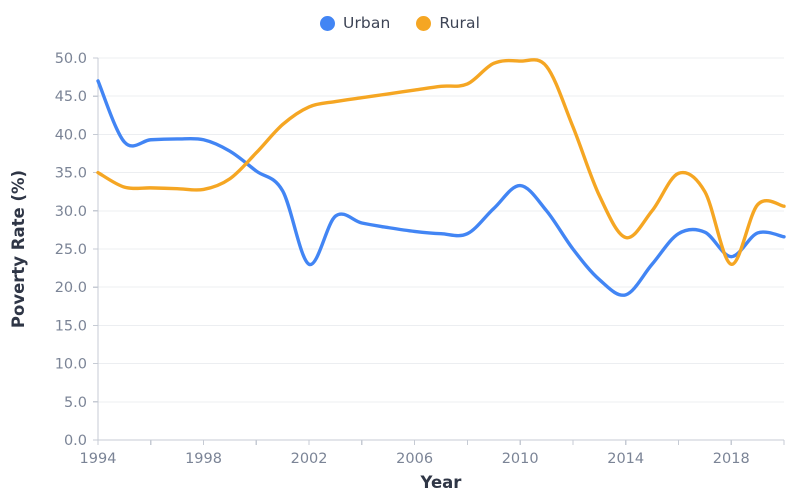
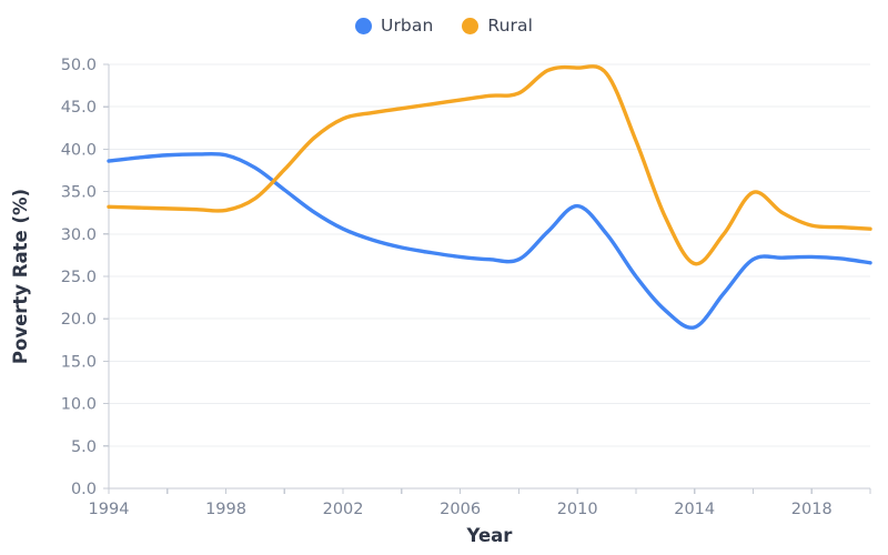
Urban/1994: 47 -> 39
Rural/1994: 35 -> 33
Urban/2002: 23 -> 31
Urban/2018: 24 -> 27
Rural/2018: 23 -> 31
